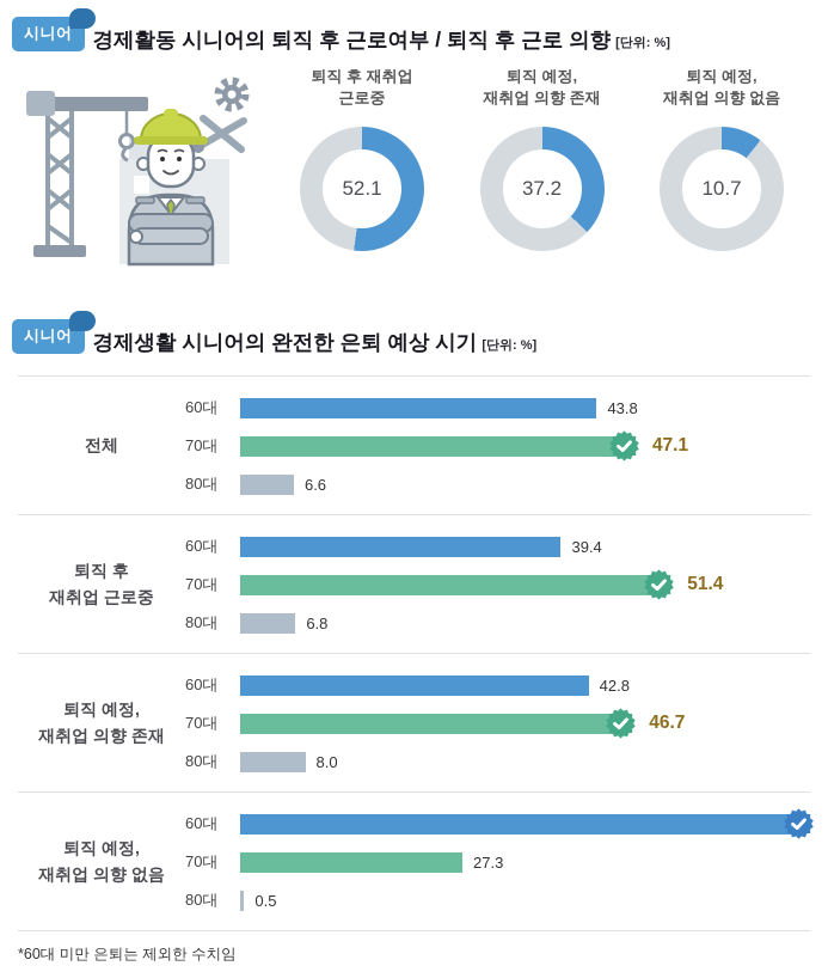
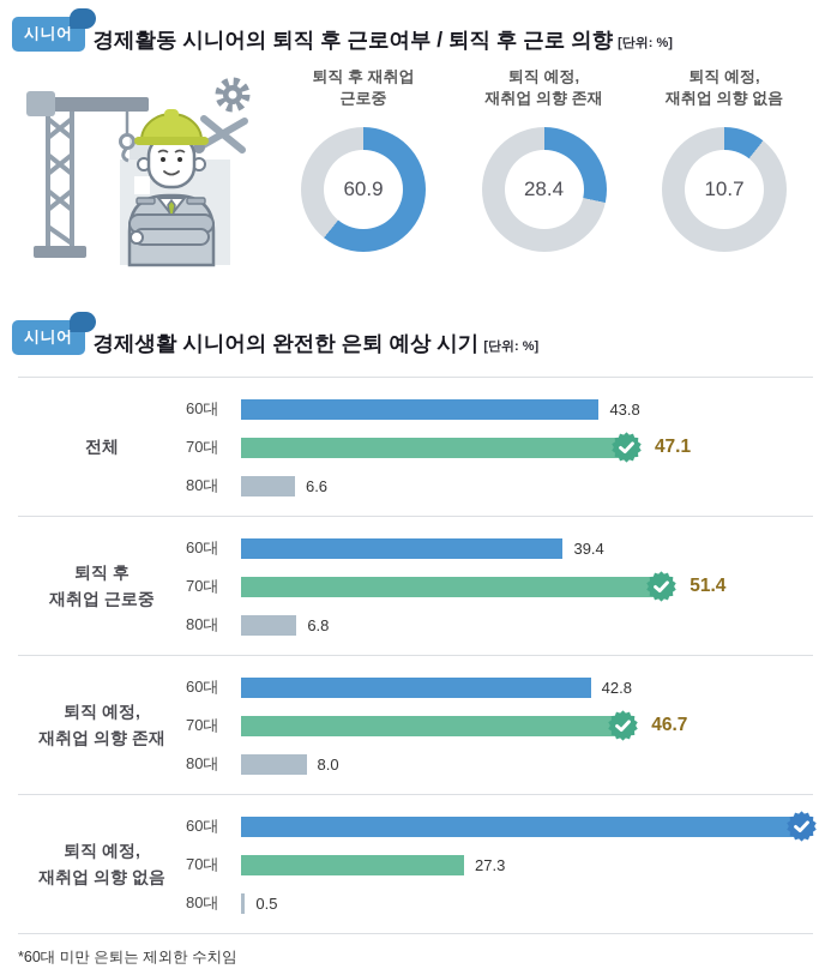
경제활동 시니어의 퇴직 후 근로여부 / 퇴직 후 근로 의향/퇴직 후 재취업 근로중: 52.1 -> 60.9
경제활동 시니어의 퇴직 후 근로여부 / 퇴직 후 근로 의향/퇴직 예정, 재취업 의향 존재: 37.2 -> 28.4
